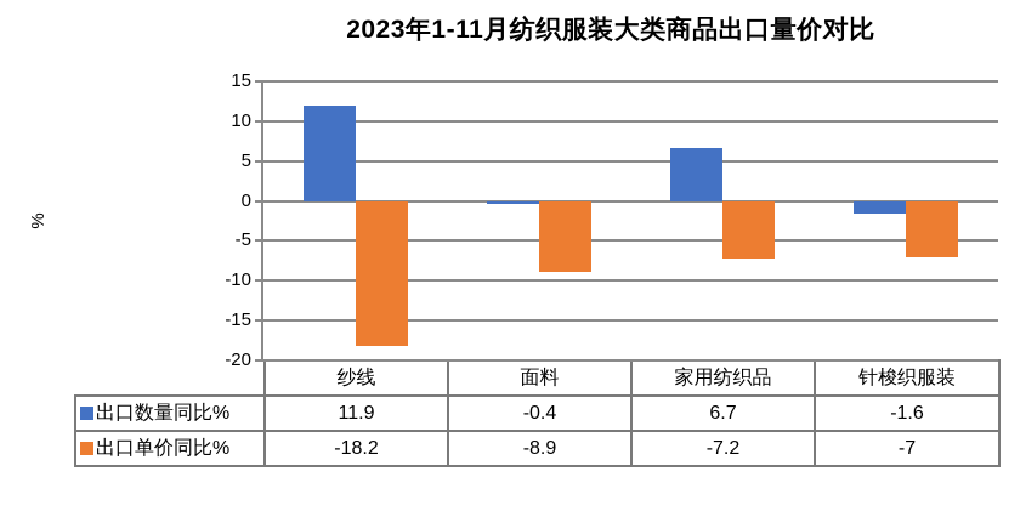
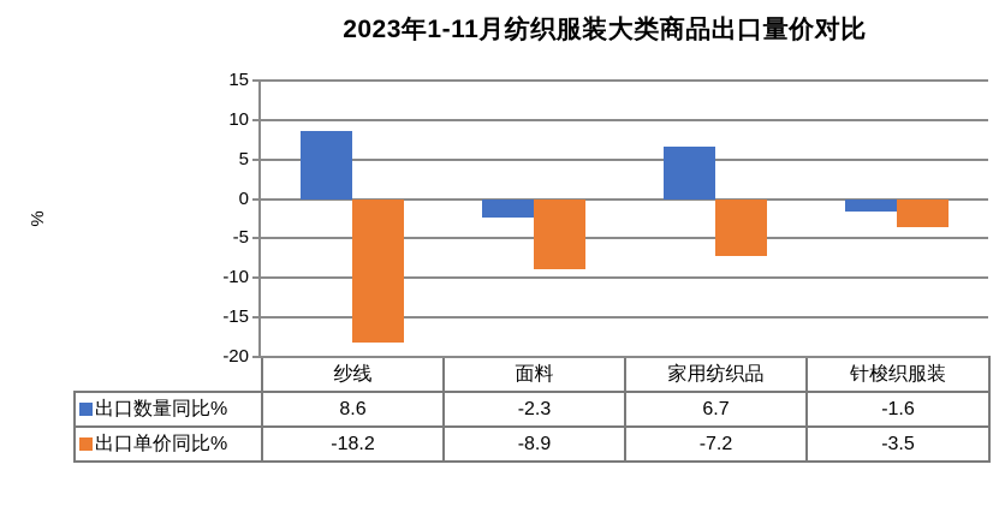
出口数量同比%/纱线: 11.9 -> 8.6
出口数量同比%/面料: -0.4 -> -2.3
出口单价同比%/针梭织服装: -7 -> -3.5
